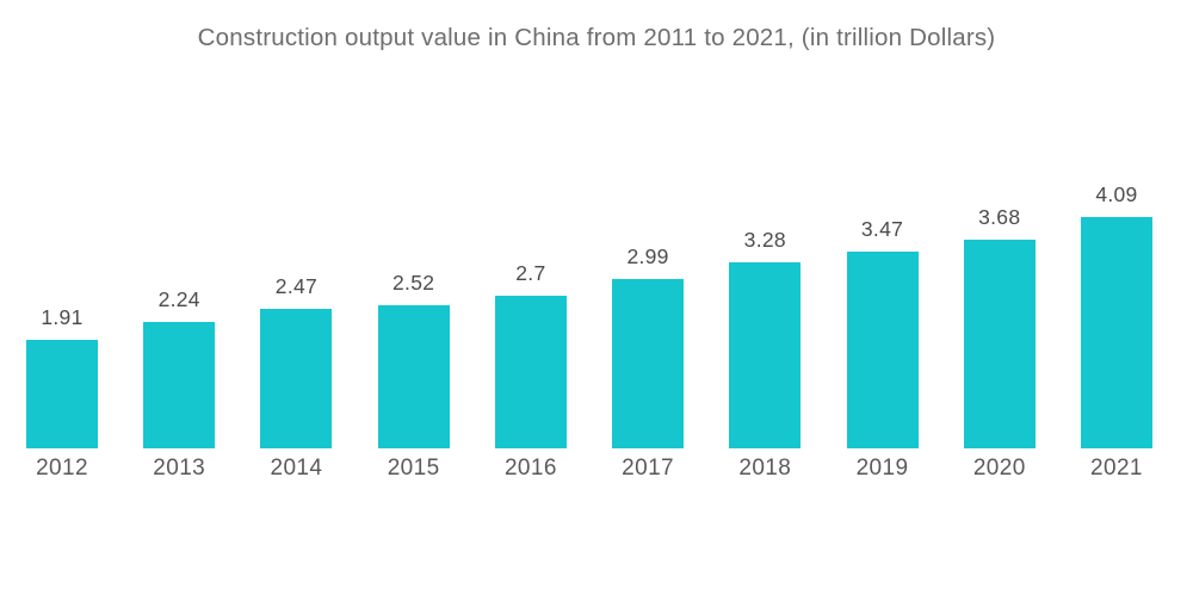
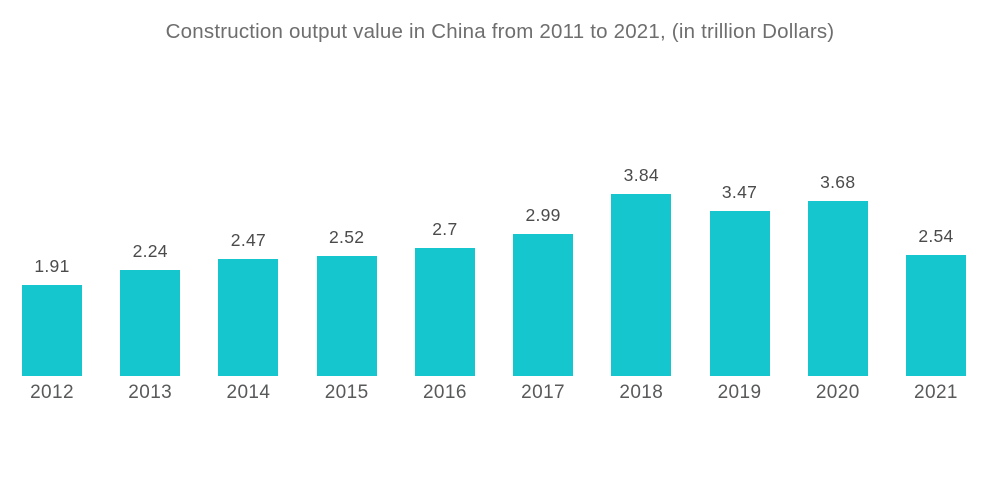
2018: 3.28 -> 3.84
2021: 4.09 -> 2.54
